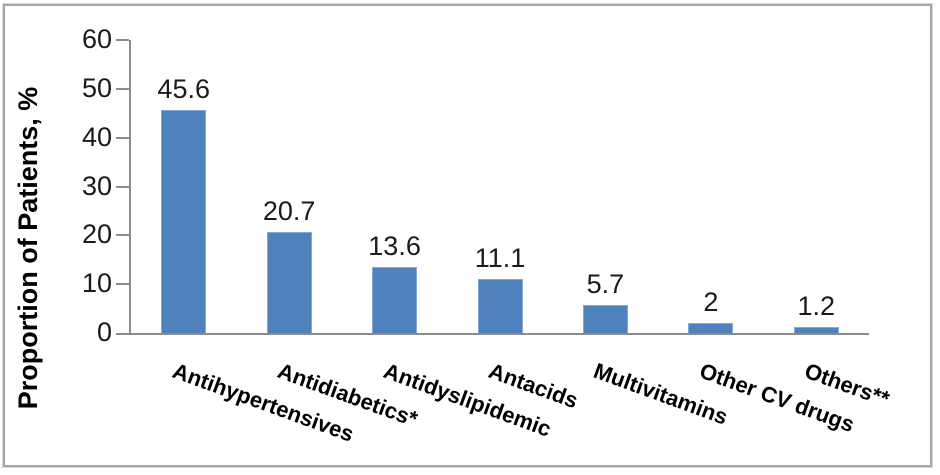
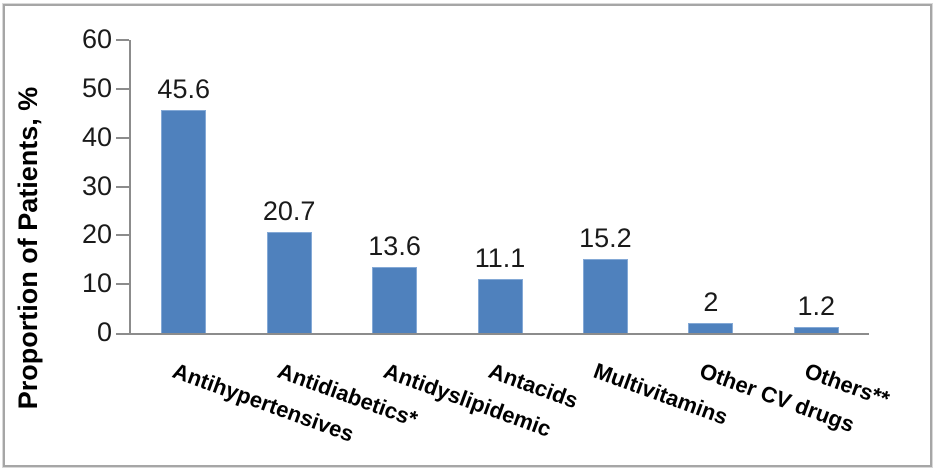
Multivitamins: 5.7 -> 15.2
